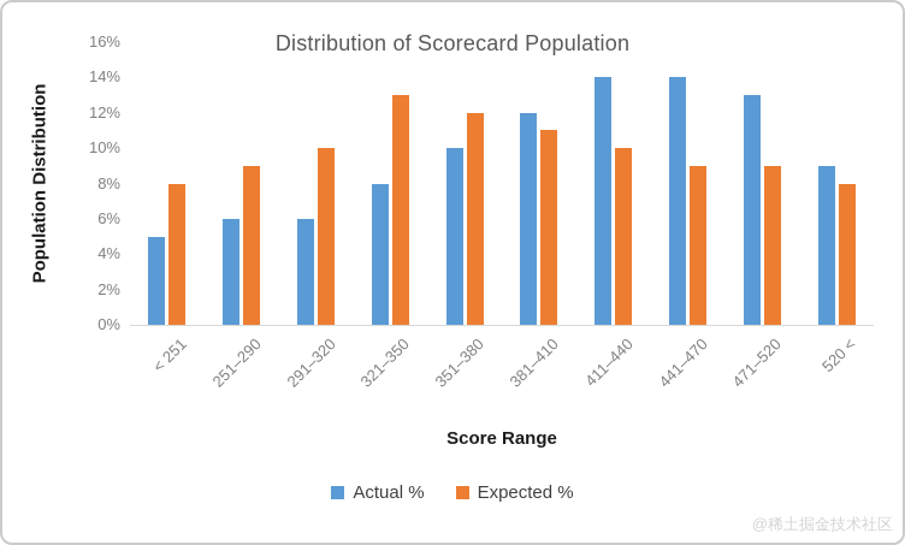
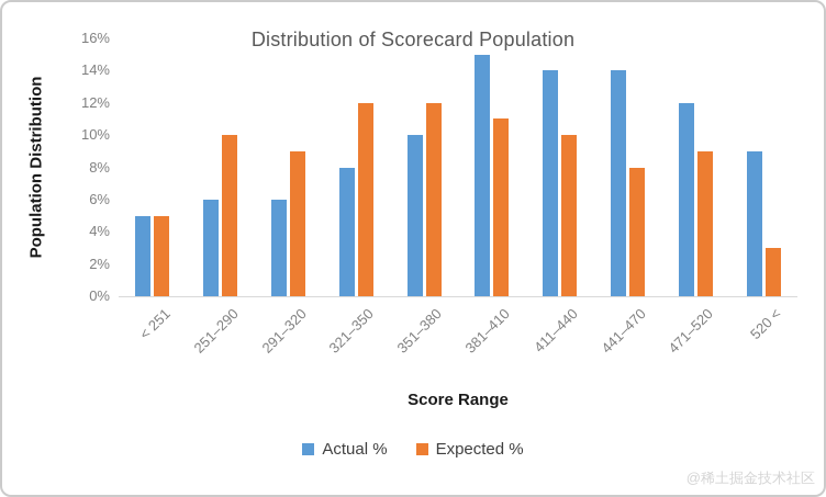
Expected %/< 251: 8% -> 5%
Expected %/251–290: 9% -> 10%
Expected %/291–320: 10% -> 9%
Expected %/321–350: 13% -> 12%
Actual %/381–410: 12% -> 15%
Expected %/441–470: 9% -> 8%
Actual %/471–520: 13% -> 12%
Expected %/520 <: 8% -> 3%
